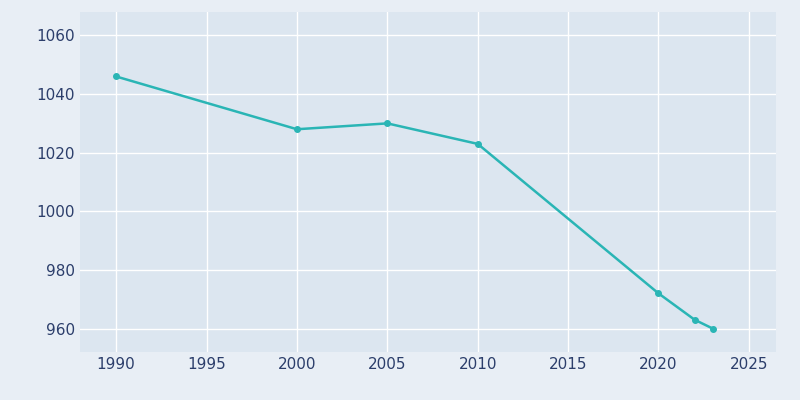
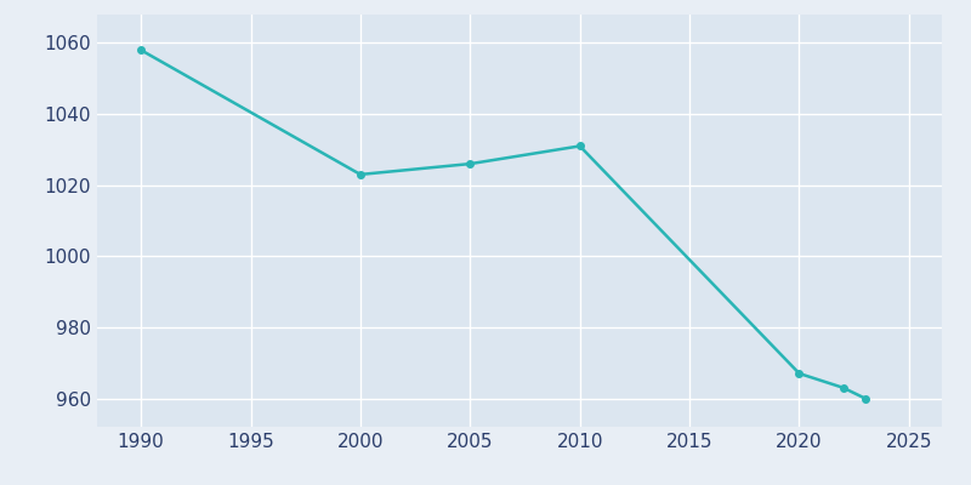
1990: 1046 -> 1058
2000: 1028 -> 1023
2005: 1030 -> 1026
2010: 1023 -> 1031
2020: 972 -> 967
